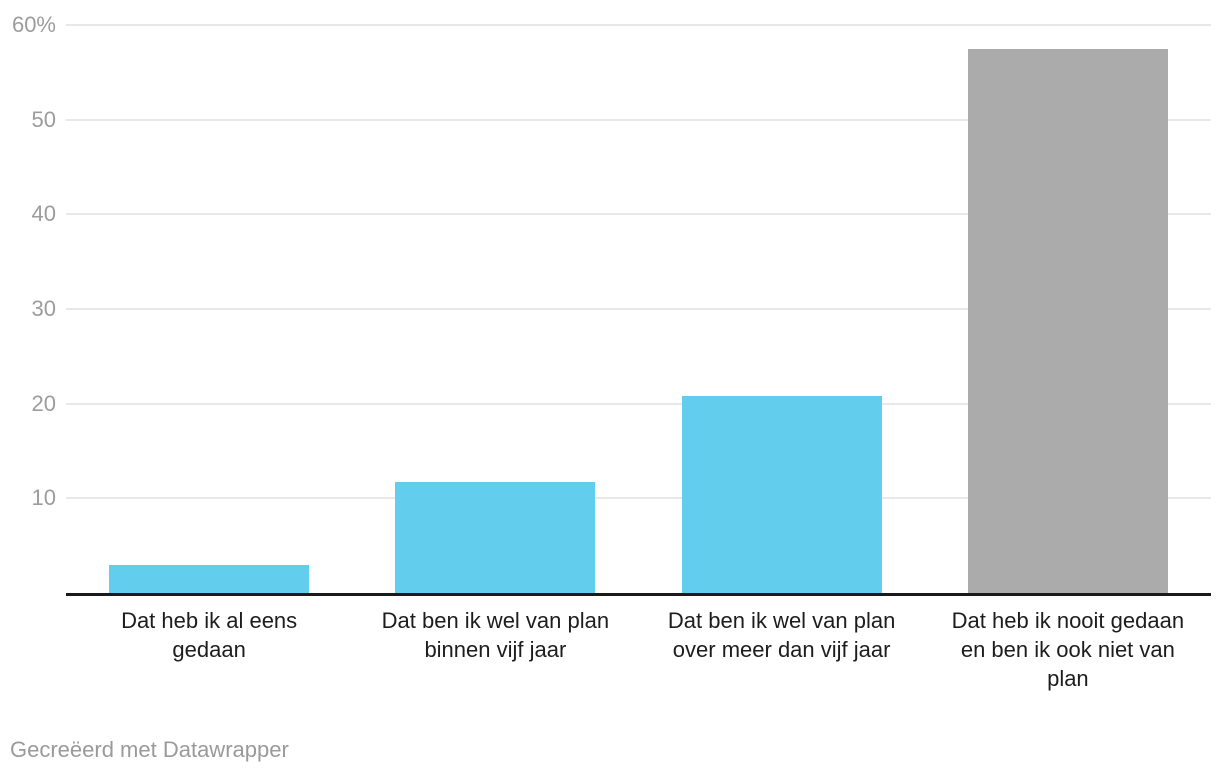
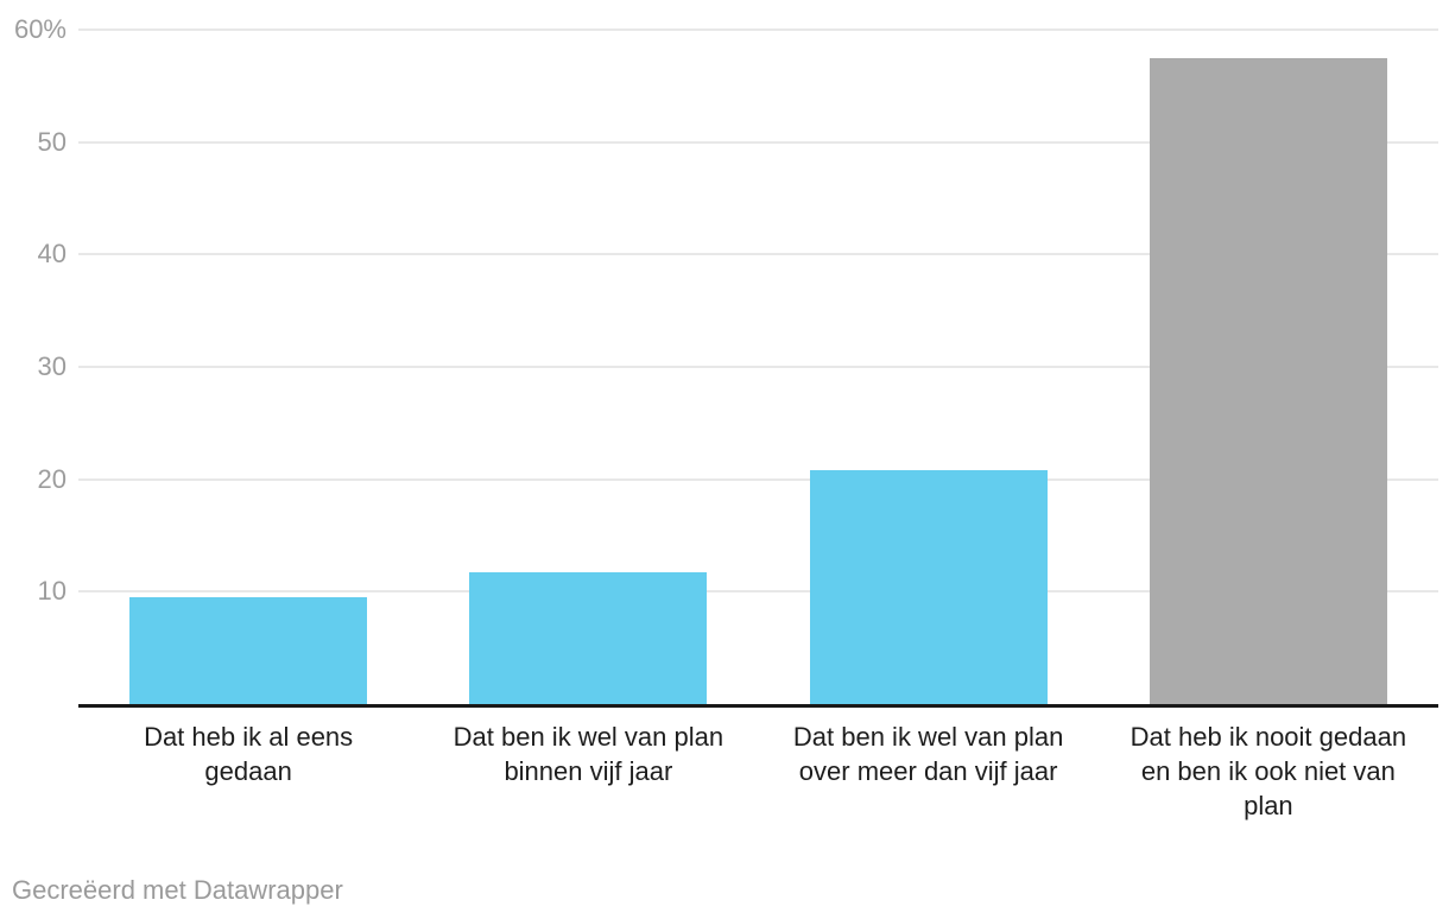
Dat heb ik al eens gedaan: 3% -> 10%
